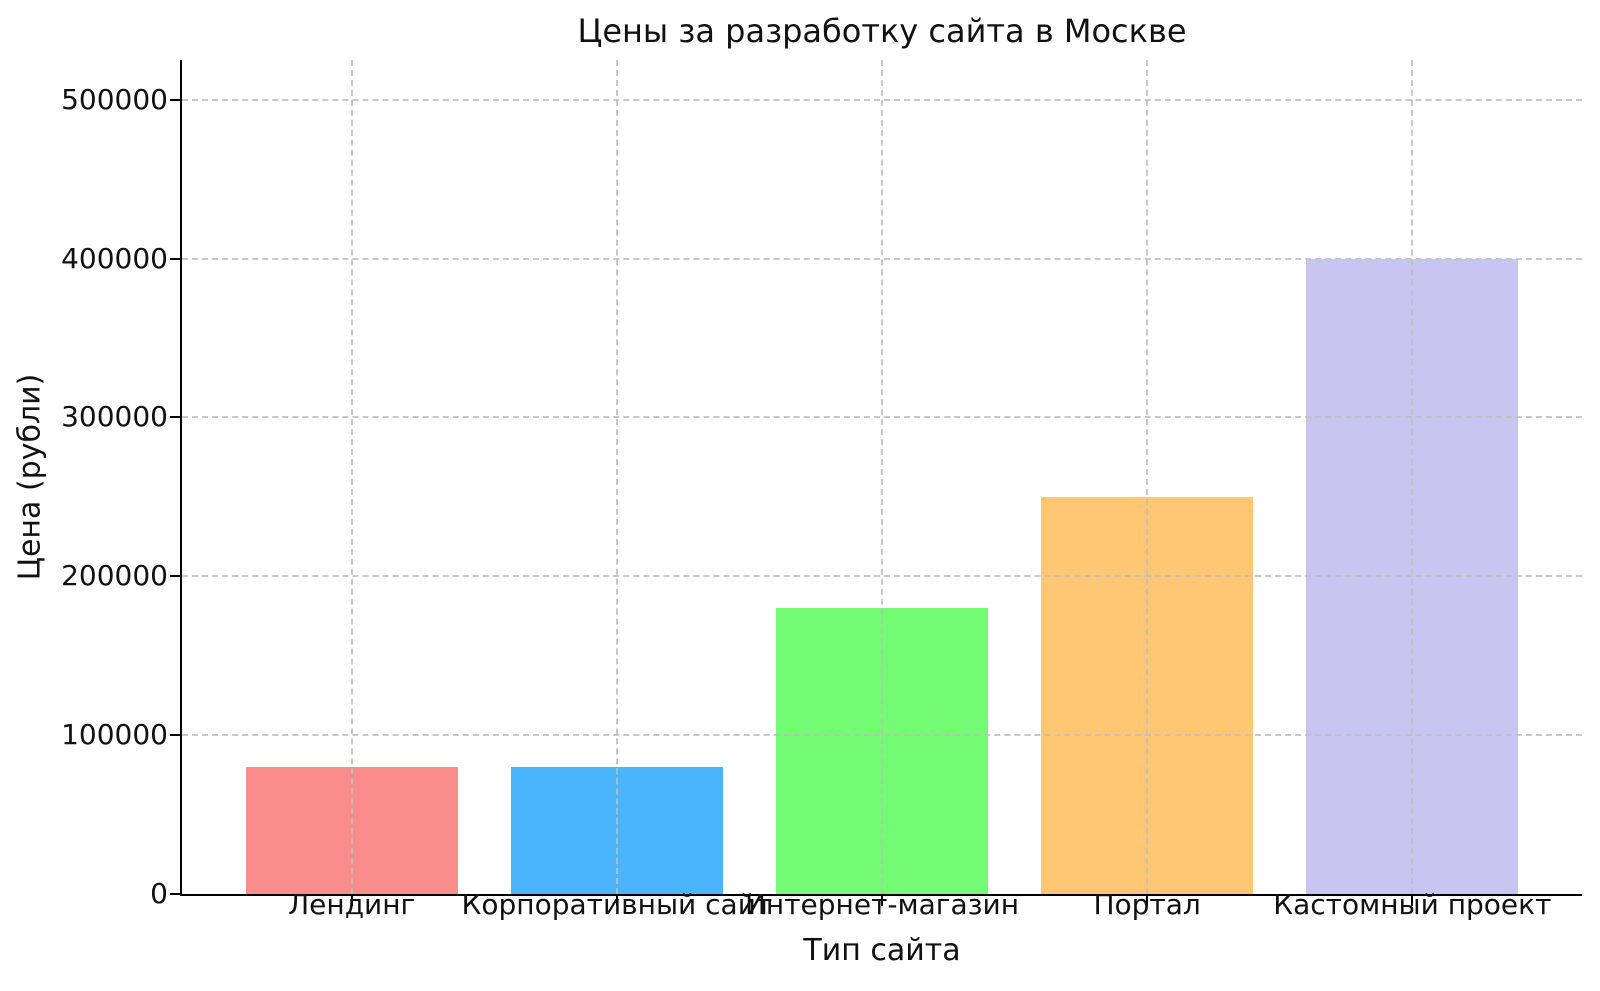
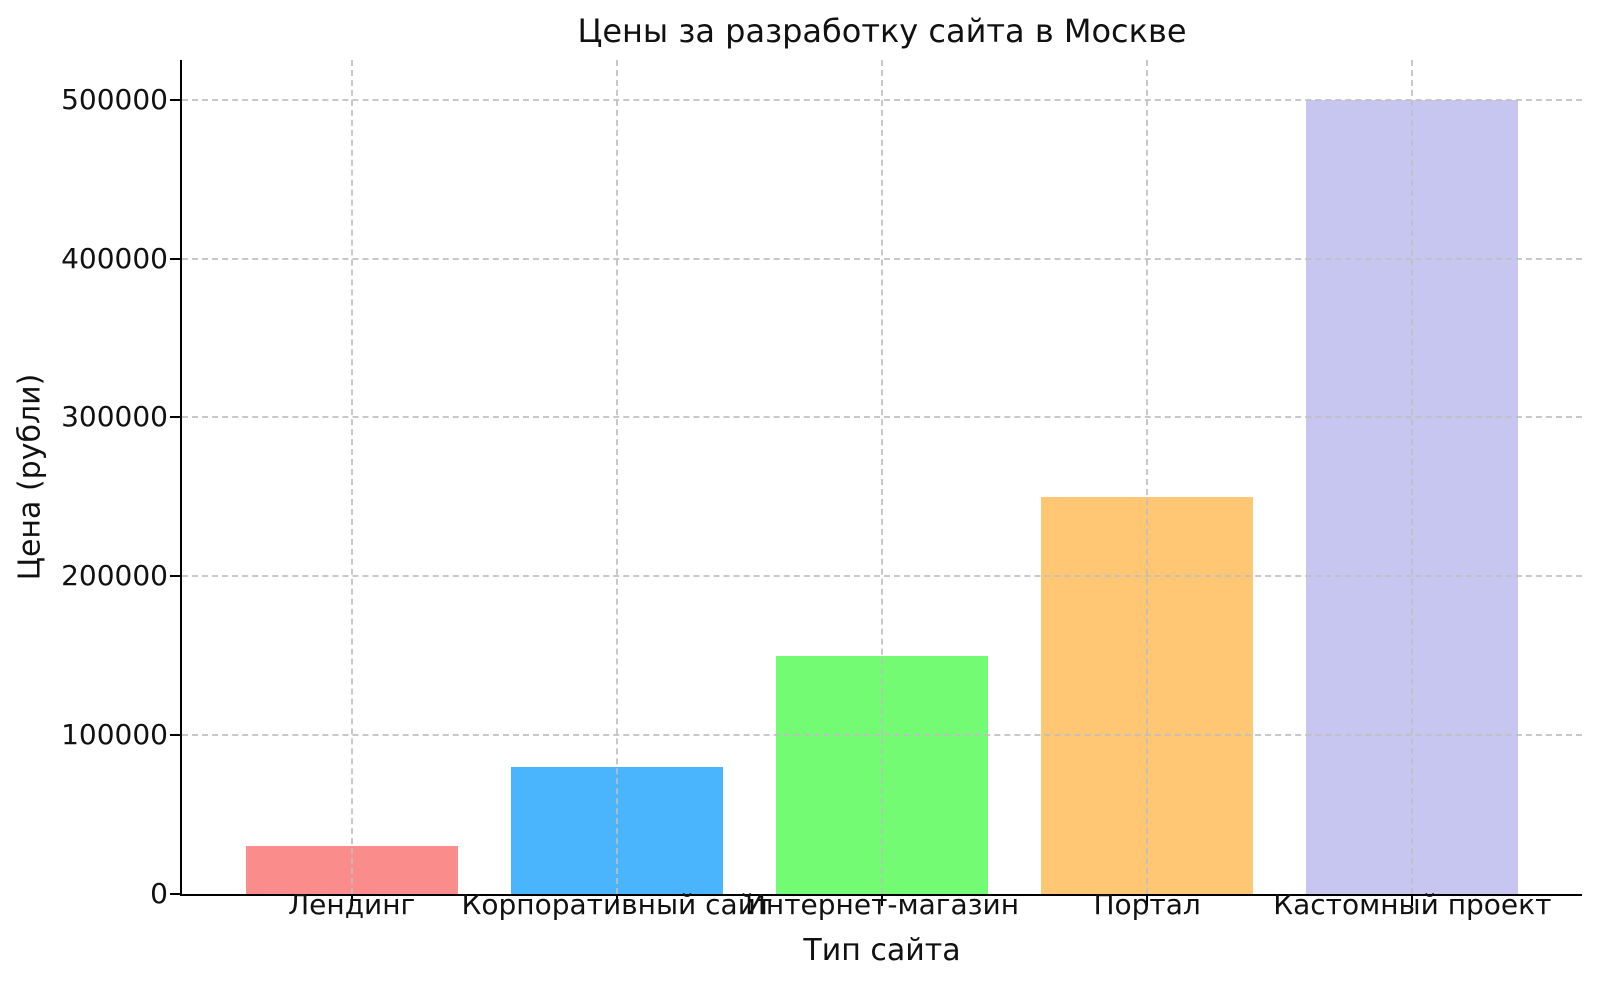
Лендинг: 80000 -> 30000
Интернет-магазин: 180000 -> 150000
Кастомный проект: 400000 -> 500000
